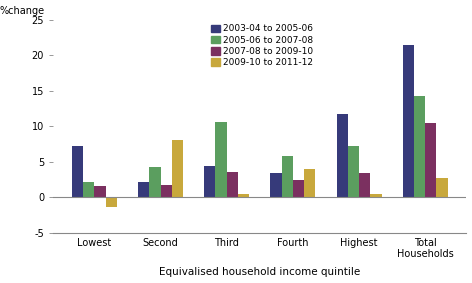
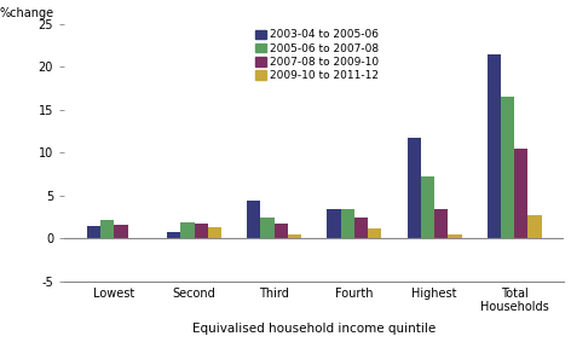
2003-04 to 2005-06/Lowest: 7.2 -> 1.4
2009-10 to 2011-12/Lowest: -1.4 -> -0.1
2003-04 to 2005-06/Second: 2.2 -> 0.7
2005-06 to 2007-08/Second: 4.2 -> 1.9
2009-10 to 2011-12/Second: 8.0 -> 1.3
2005-06 to 2007-08/Third: 10.6 -> 2.4
2007-08 to 2009-10/Third: 3.6 -> 1.7
2005-06 to 2007-08/Fourth: 5.8 -> 3.4
2009-10 to 2011-12/Fourth: 4.0 -> 1.1
2005-06 to 2007-08/Total Households: 14.2 -> 16.5
